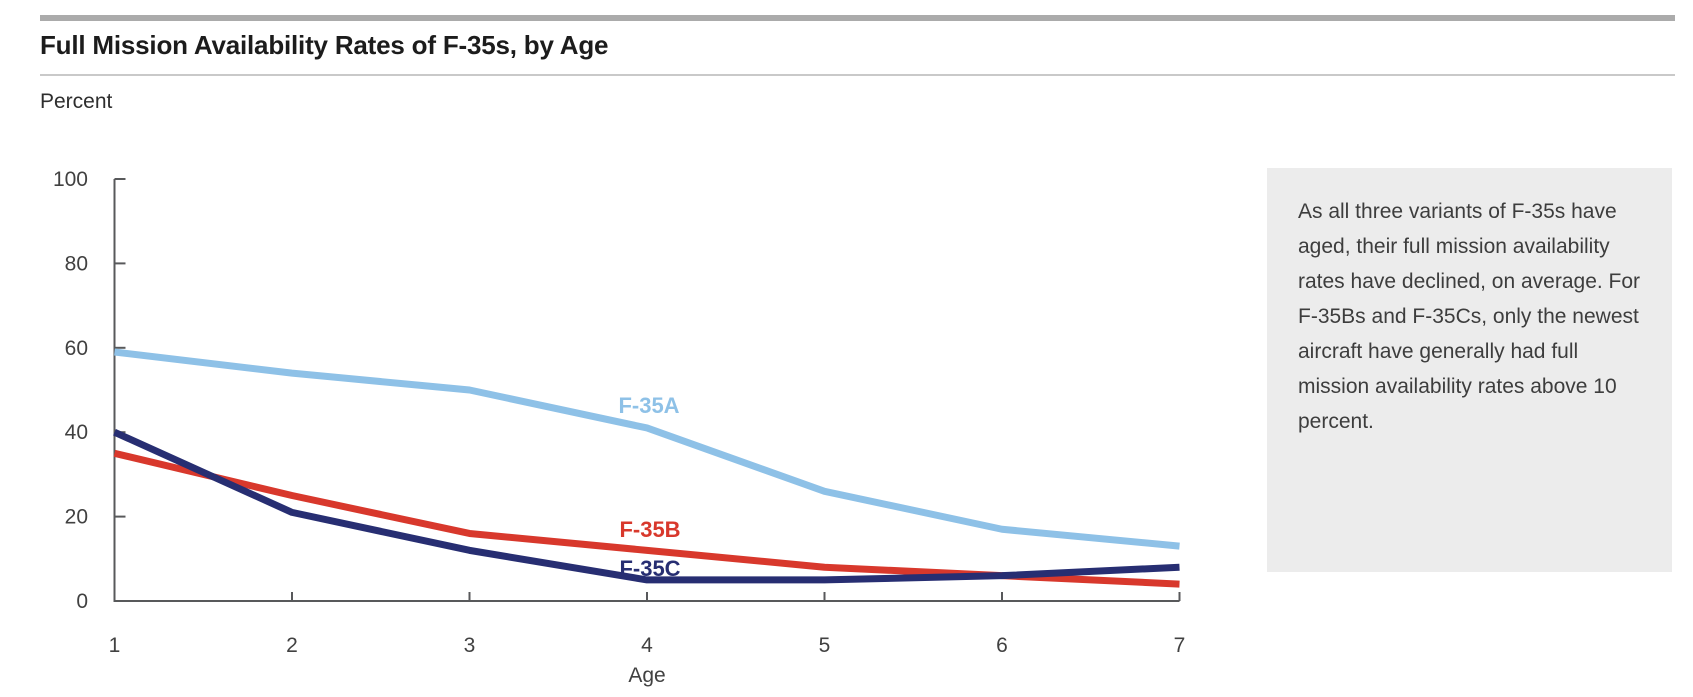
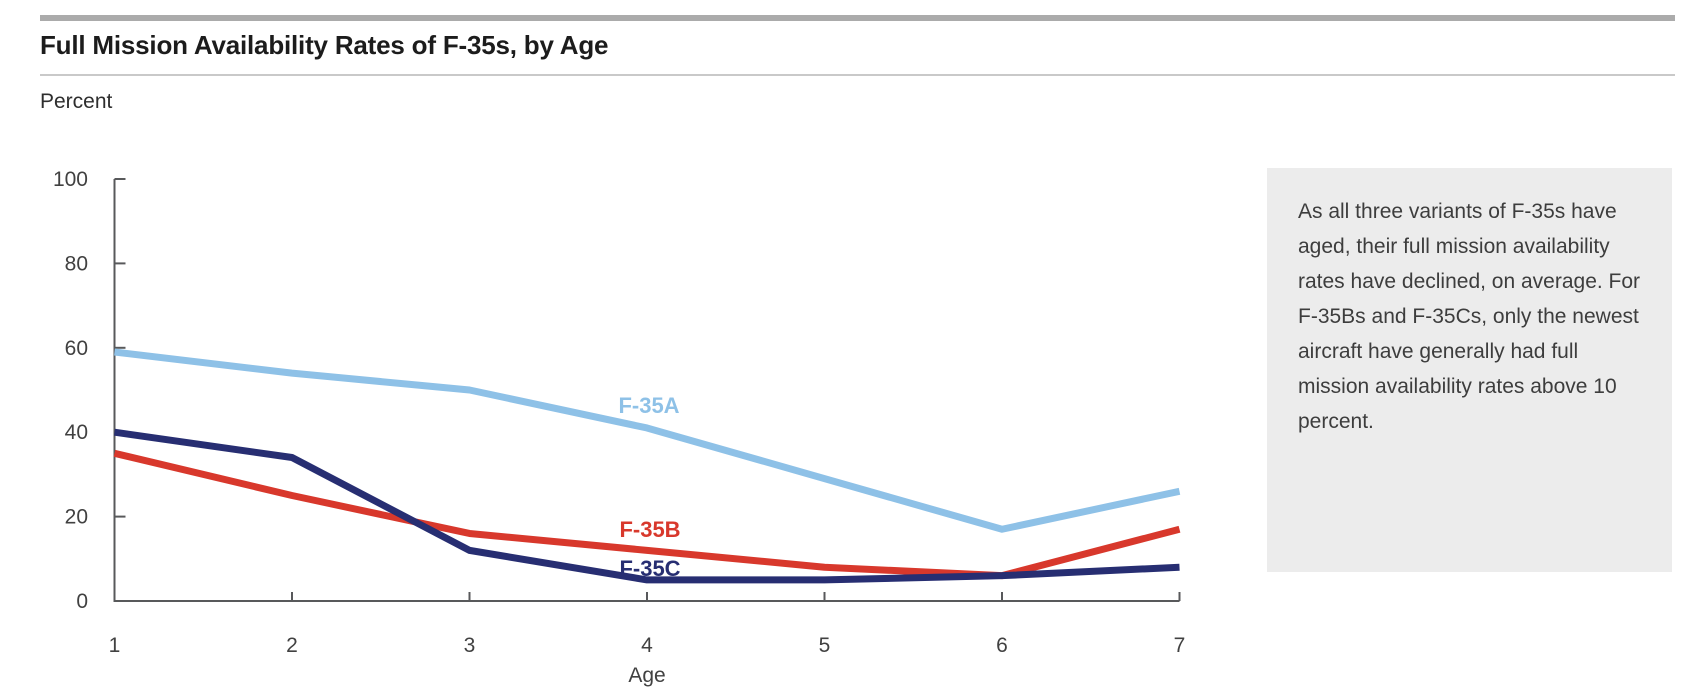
F-35C/2: 21 -> 34
F-35A/5: 26 -> 29
F-35A/7: 13 -> 26
F-35B/7: 4 -> 17
